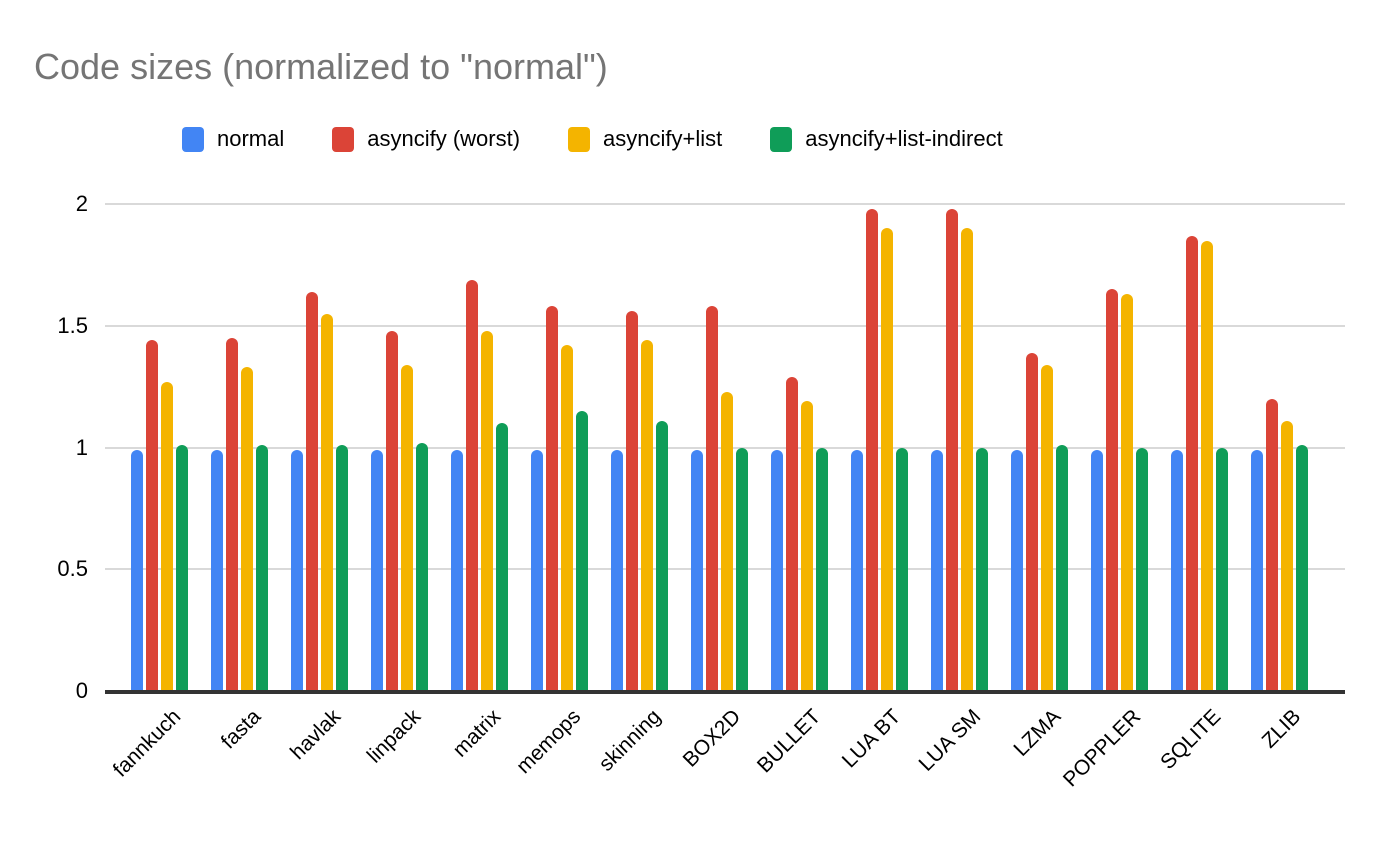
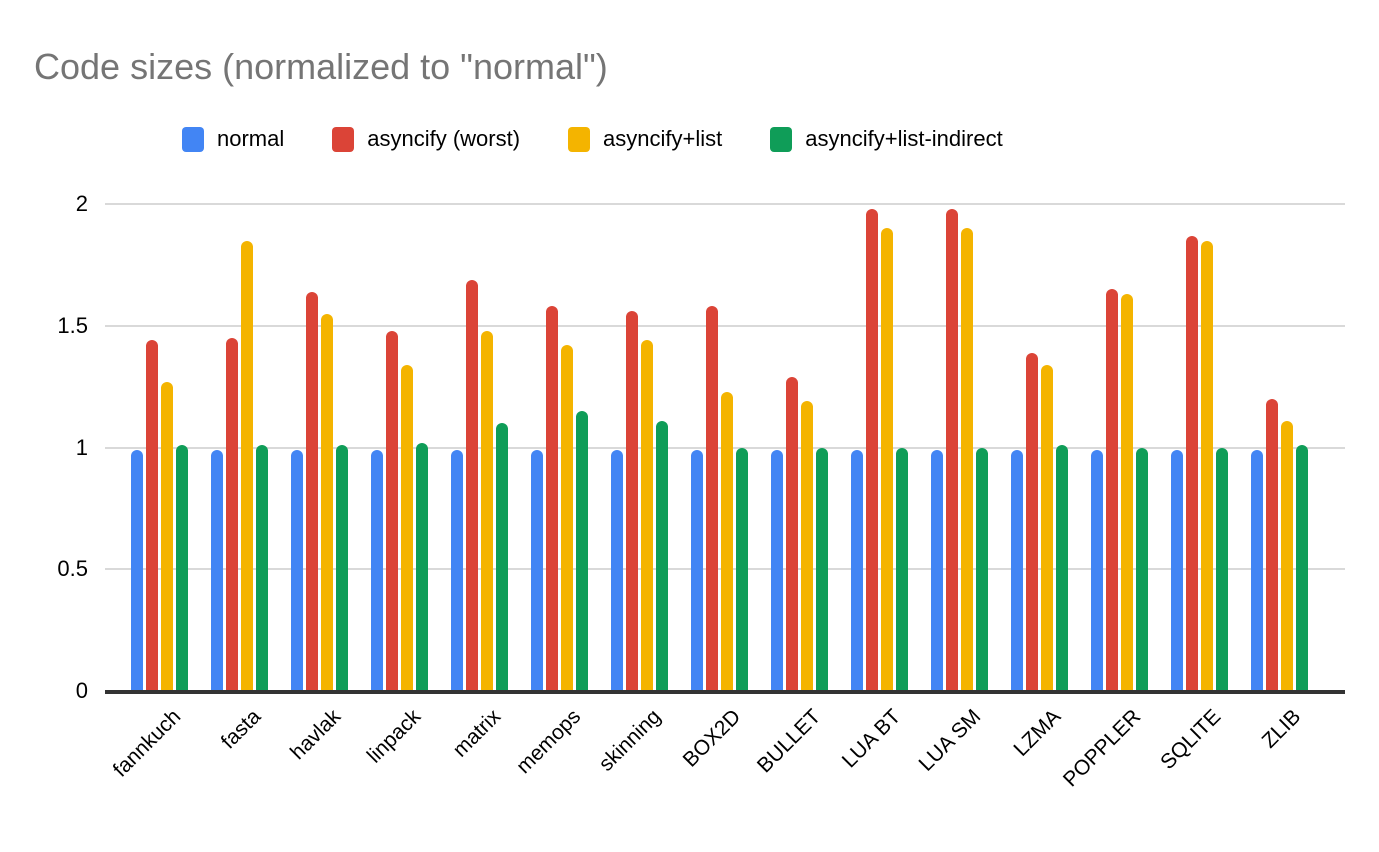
asyncify+list/fasta: 1.33 -> 1.85
